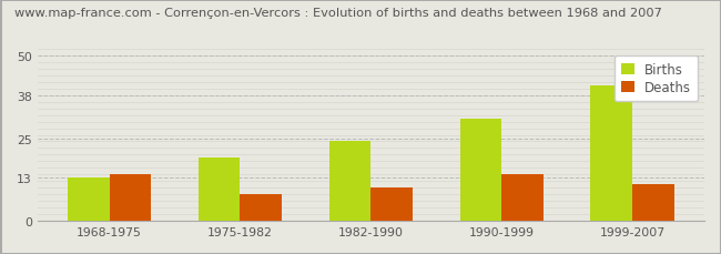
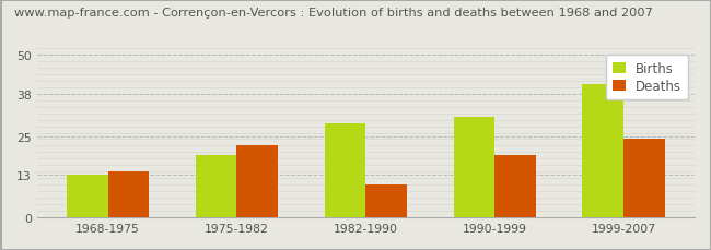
Deaths/1975-1982: 8 -> 22
Births/1982-1990: 24 -> 29
Deaths/1990-1999: 14 -> 19
Deaths/1999-2007: 11 -> 24
